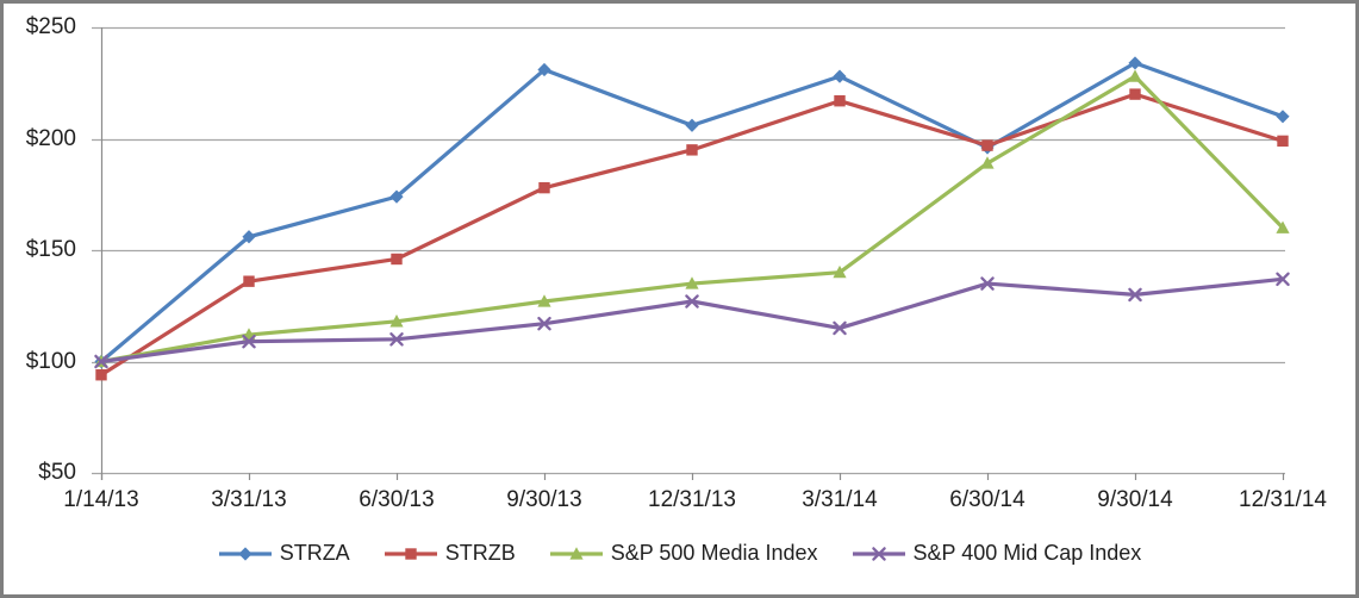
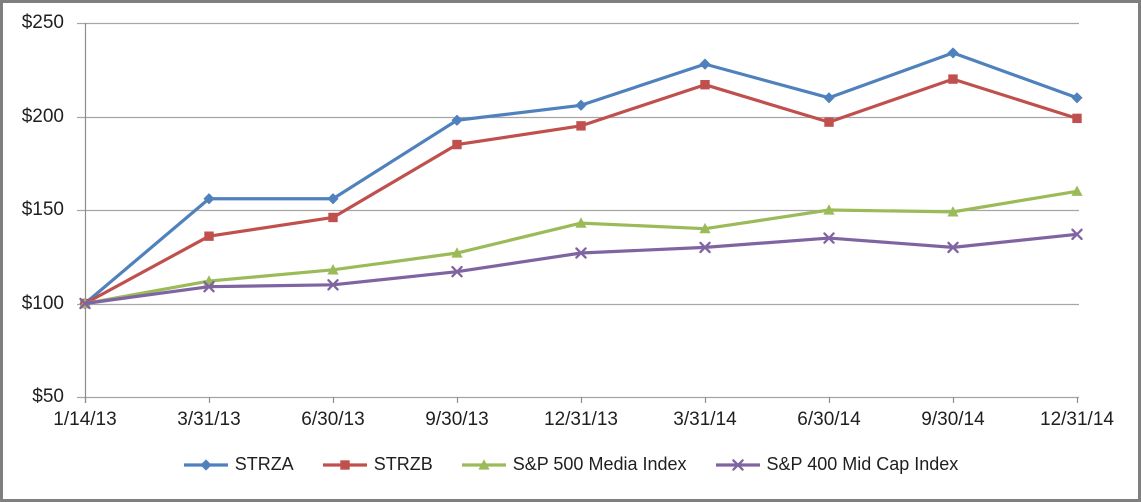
STRZB/1/14/13: $94 -> $100
STRZA/6/30/13: $174 -> $156
STRZA/9/30/13: $231 -> $198
STRZB/9/30/13: $178 -> $185
S&P 500 Media Index/12/31/13: $135 -> $143
S&P 400 Mid Cap Index/3/31/14: $115 -> $130
STRZA/6/30/14: $196 -> $210
S&P 500 Media Index/6/30/14: $189 -> $150
S&P 500 Media Index/9/30/14: $228 -> $149
